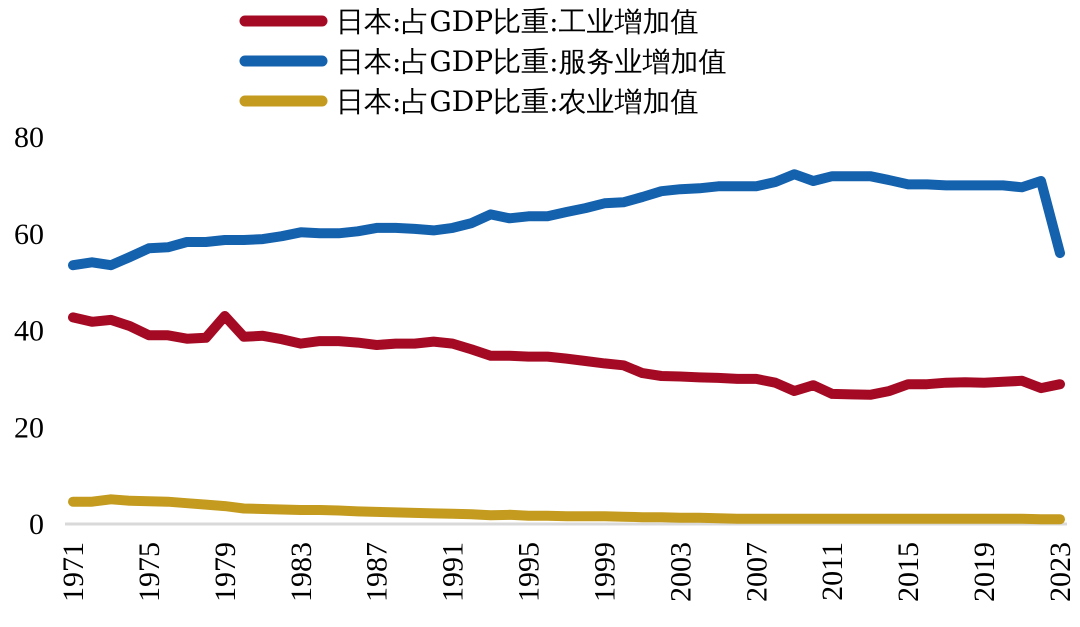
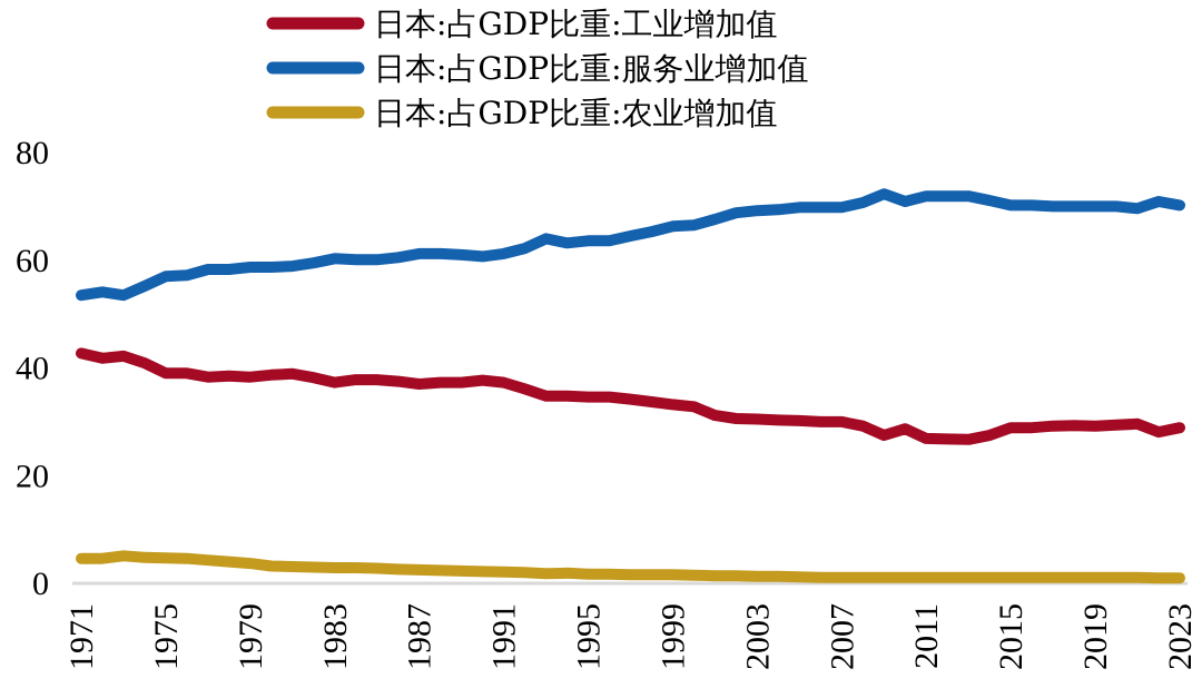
日本:占GDP比重:工业增加值/1979: 43 -> 38
日本:占GDP比重:服务业增加值/2023: 56 -> 70
